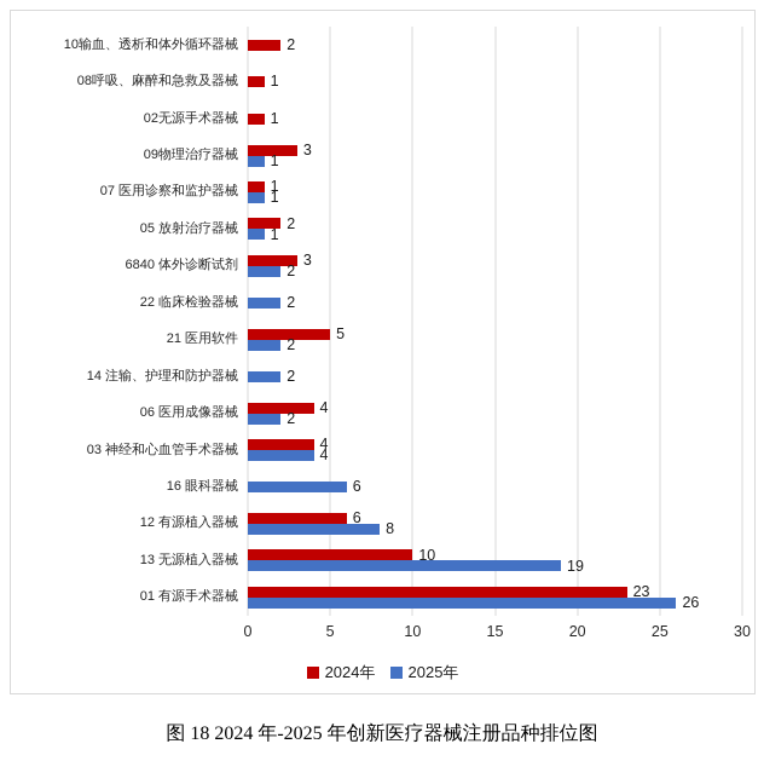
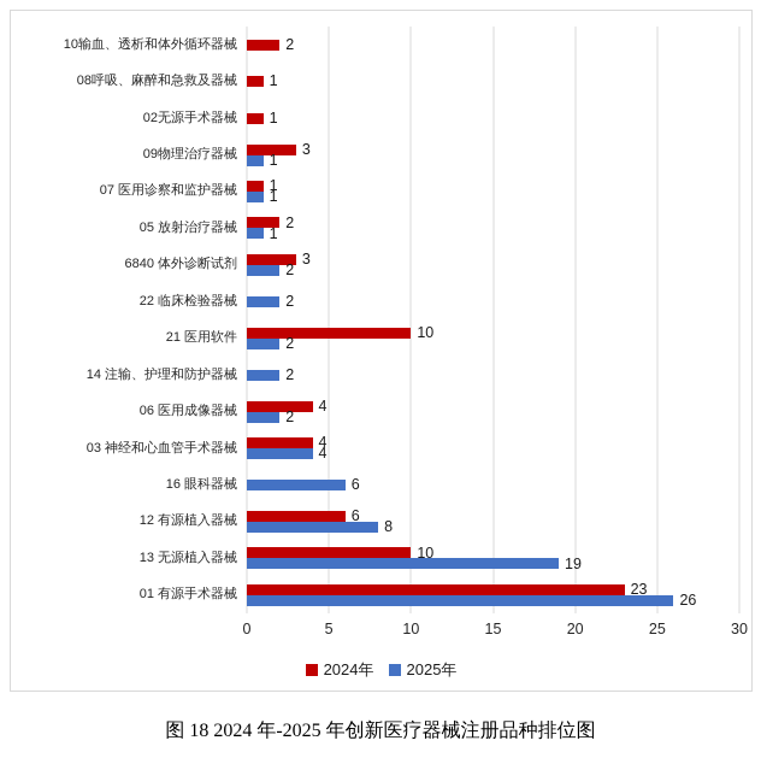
2024年/21 医用软件: 5 -> 10
